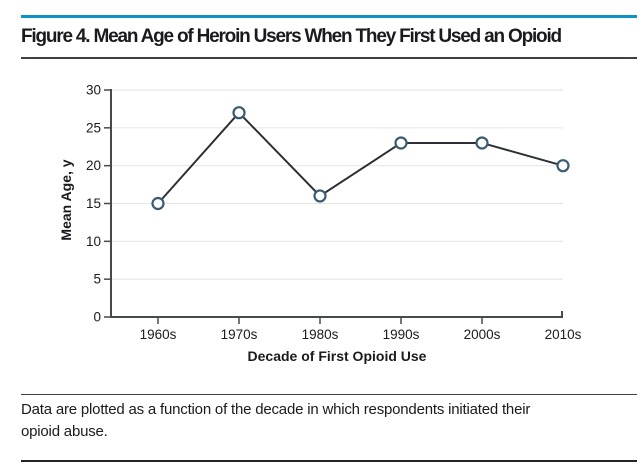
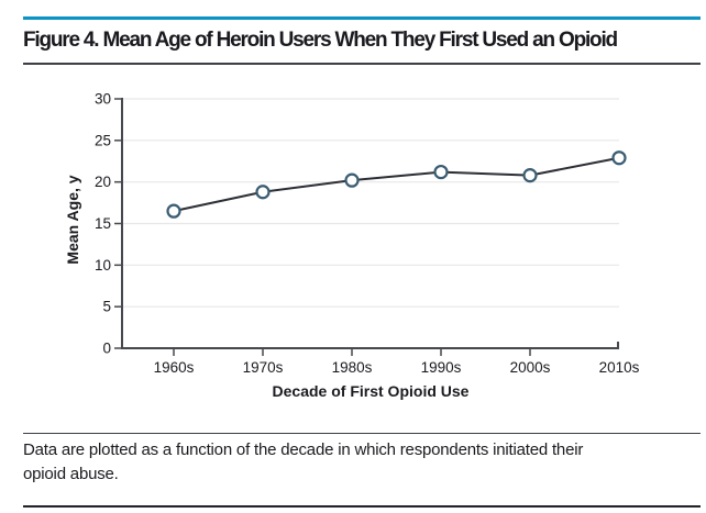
1960s: 15 -> 16
1970s: 27 -> 19
1980s: 16 -> 20
1990s: 23 -> 21
2000s: 23 -> 21
2010s: 20 -> 23
